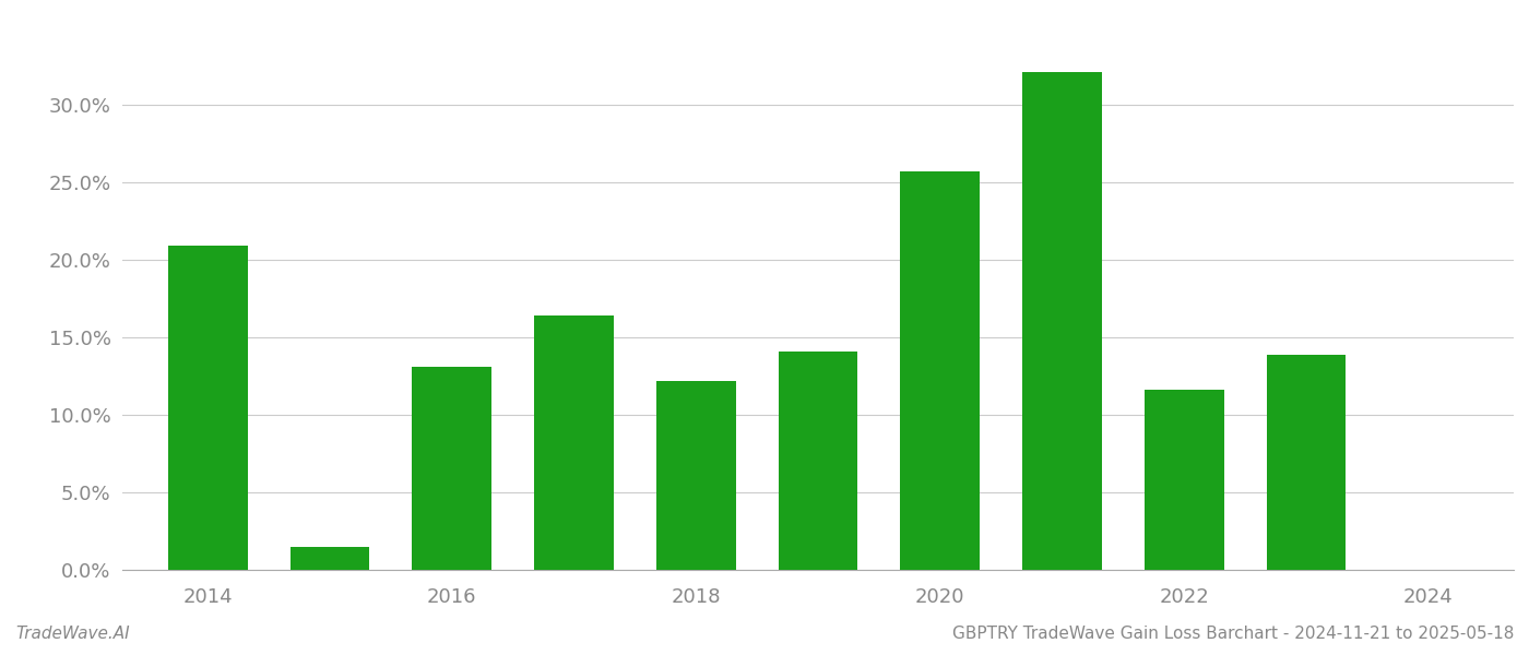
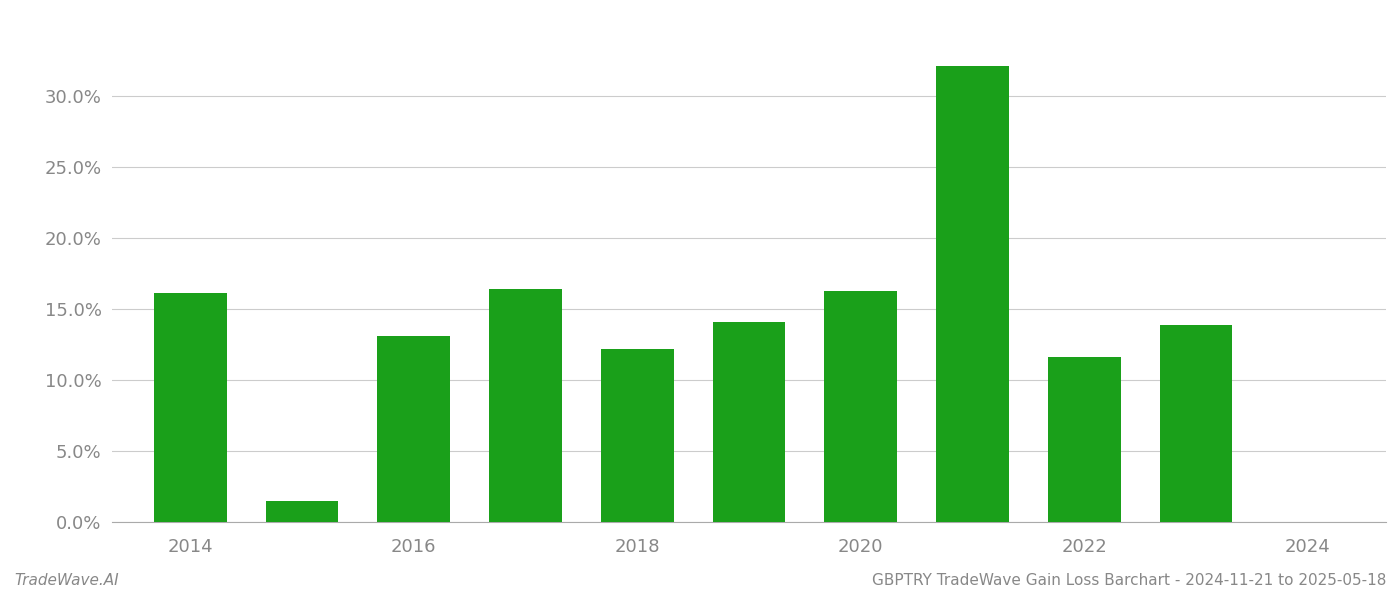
2014: 20.9% -> 16.1%
2020: 25.7% -> 16.3%
